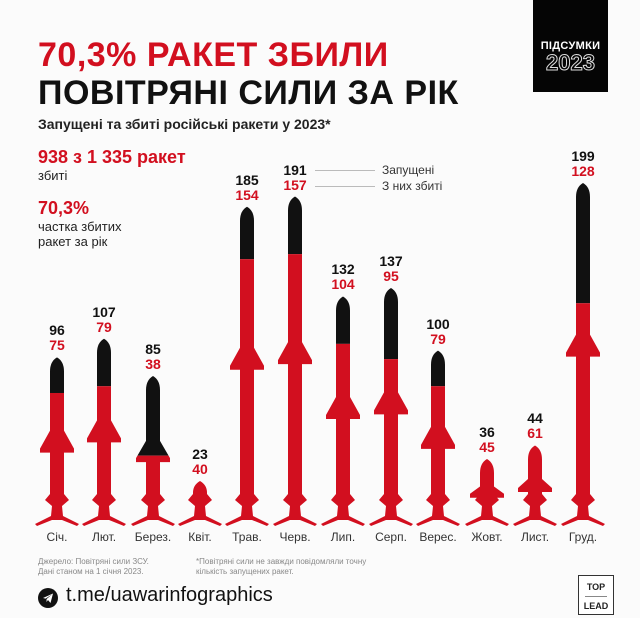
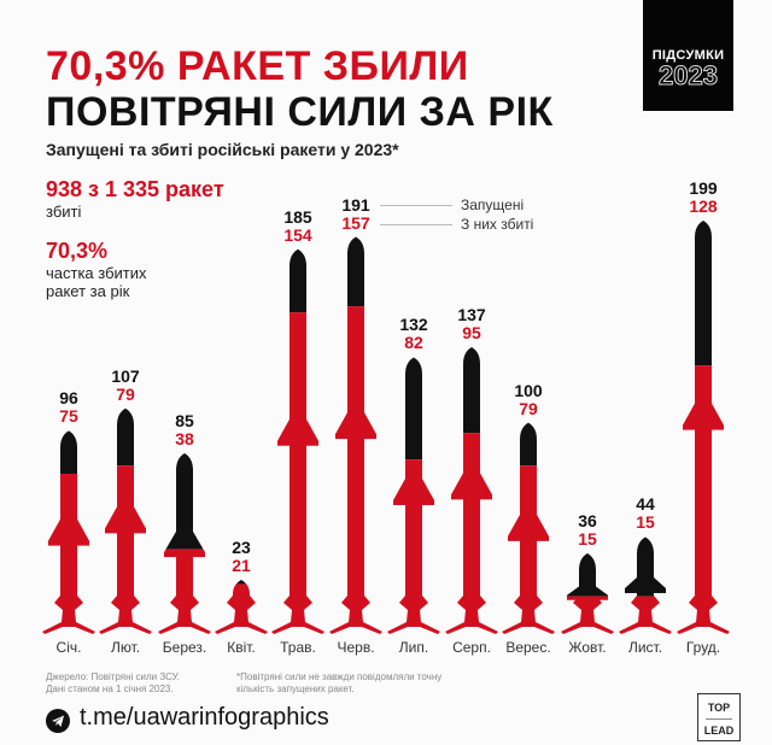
З них збиті/Квіт.: 40 -> 21
З них збиті/Лип.: 104 -> 82
З них збиті/Жовт.: 45 -> 15
З них збиті/Лист.: 61 -> 15
